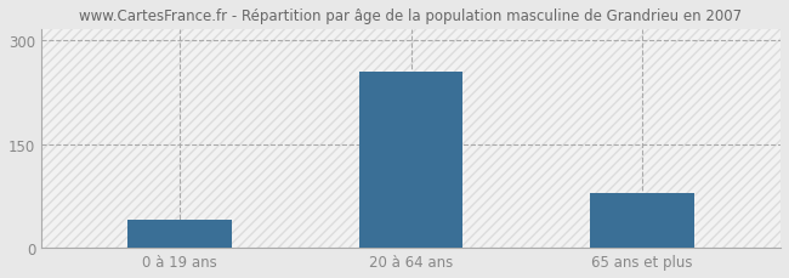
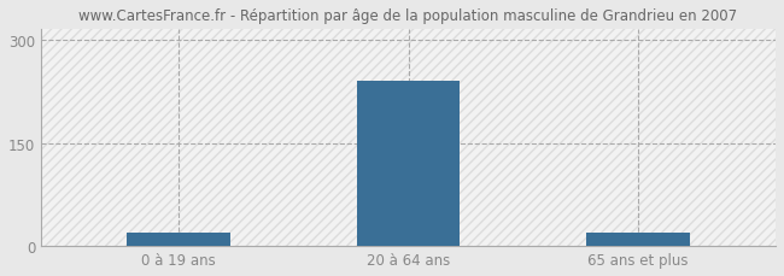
0 à 19 ans: 40 -> 20
20 à 64 ans: 255 -> 240
65 ans et plus: 80 -> 20
